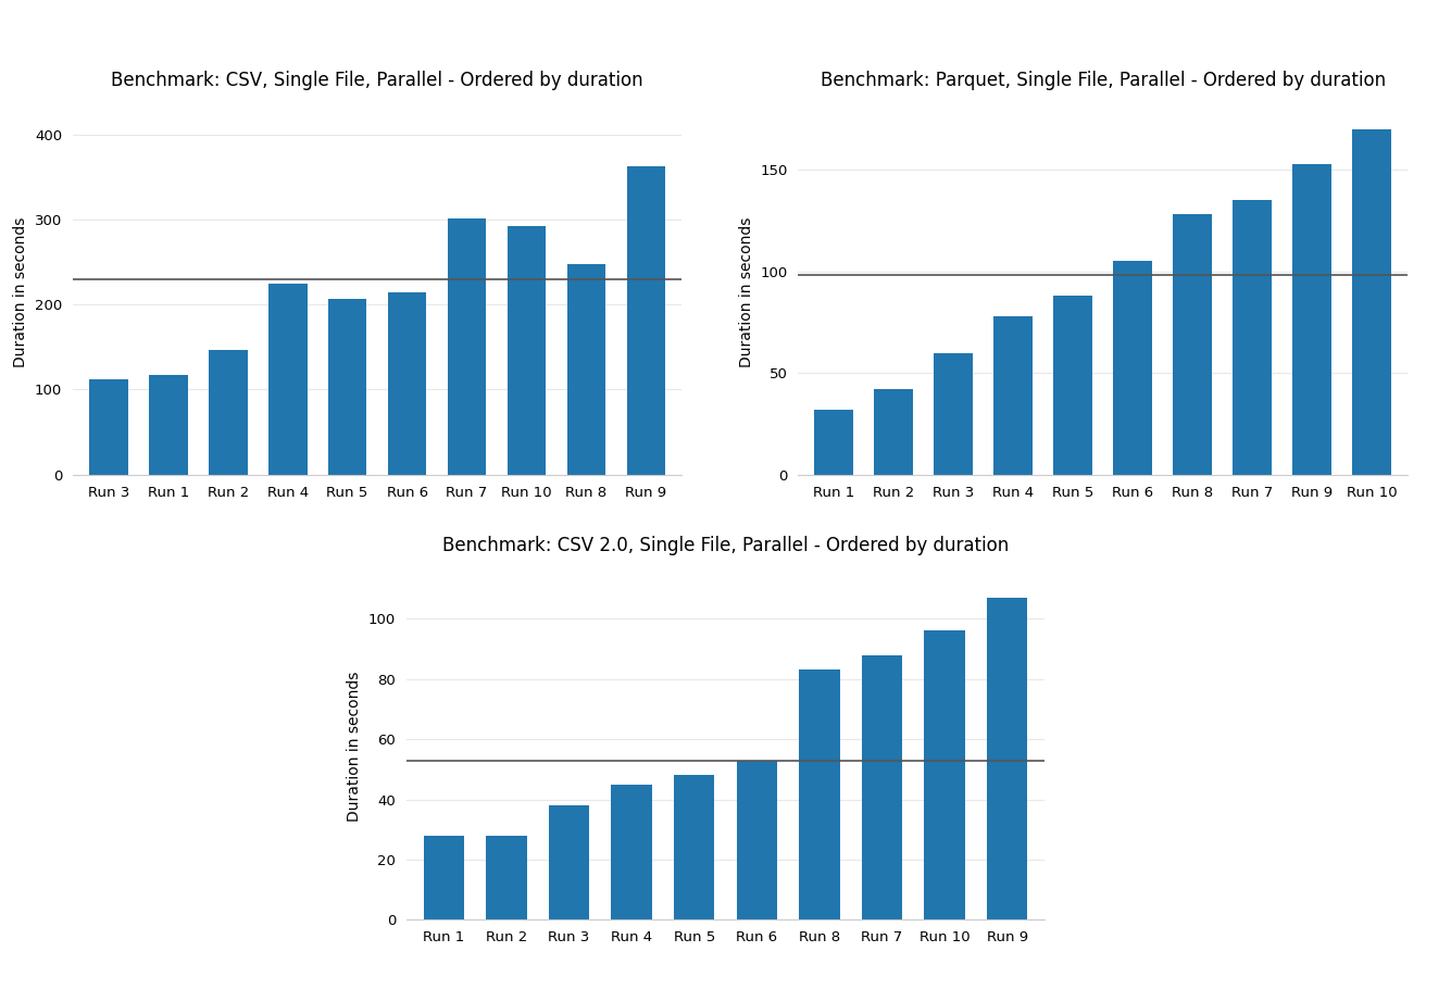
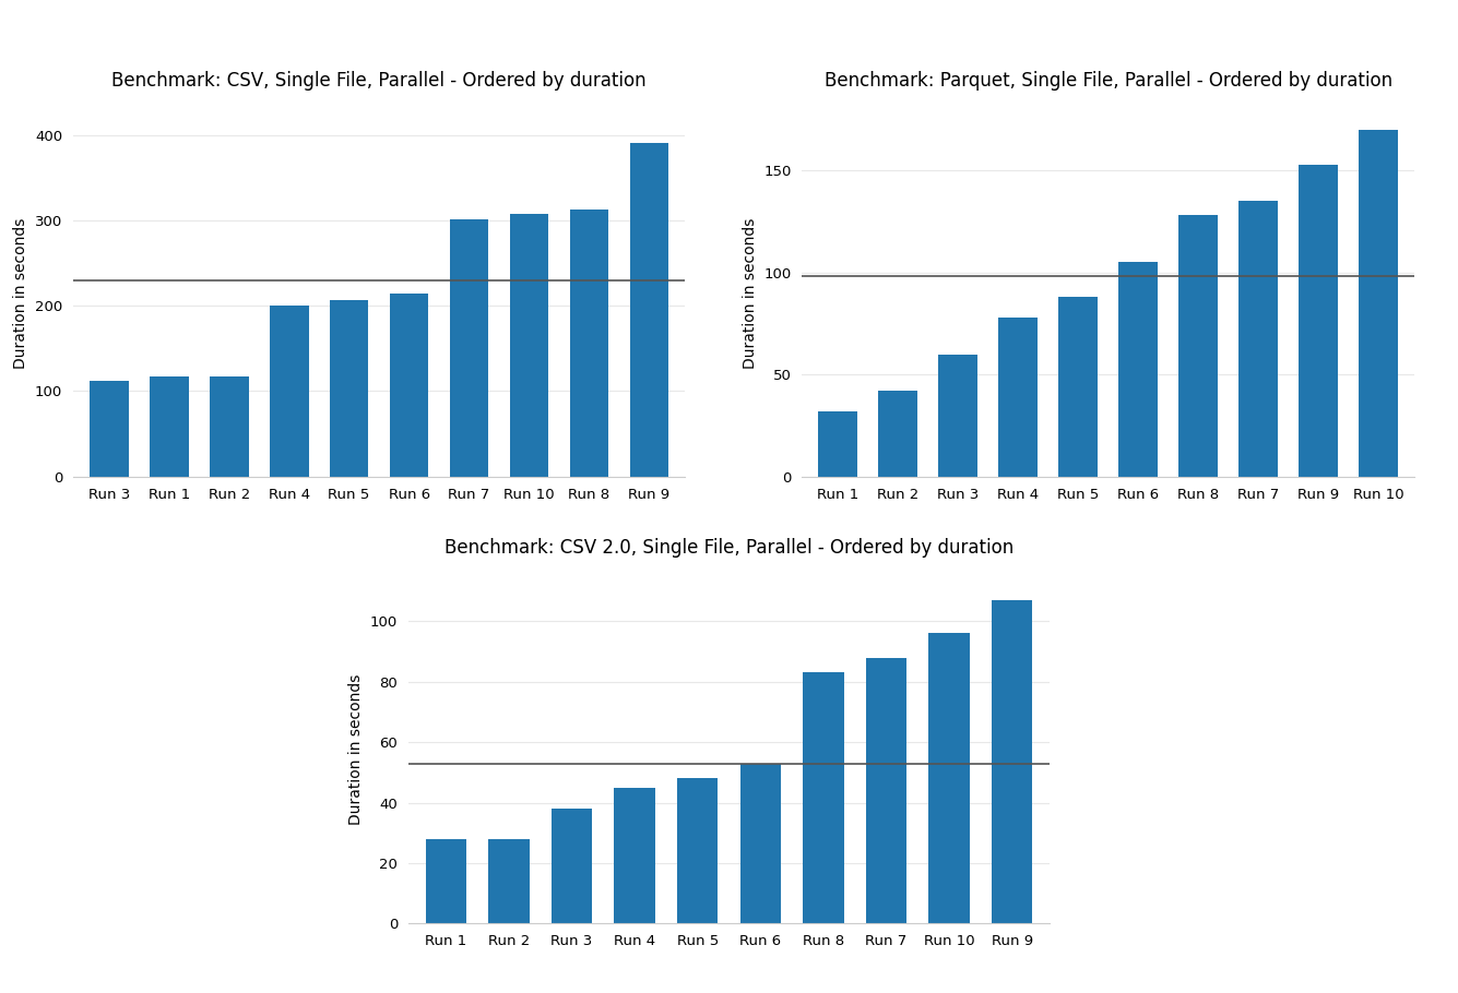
Benchmark: CSV, Single File, Parallel - Ordered by duration/Run 2: 146 -> 117
Benchmark: CSV, Single File, Parallel - Ordered by duration/Run 4: 224 -> 200
Benchmark: CSV, Single File, Parallel - Ordered by duration/Run 10: 292 -> 308
Benchmark: CSV, Single File, Parallel - Ordered by duration/Run 8: 248 -> 313
Benchmark: CSV, Single File, Parallel - Ordered by duration/Run 9: 362 -> 390
